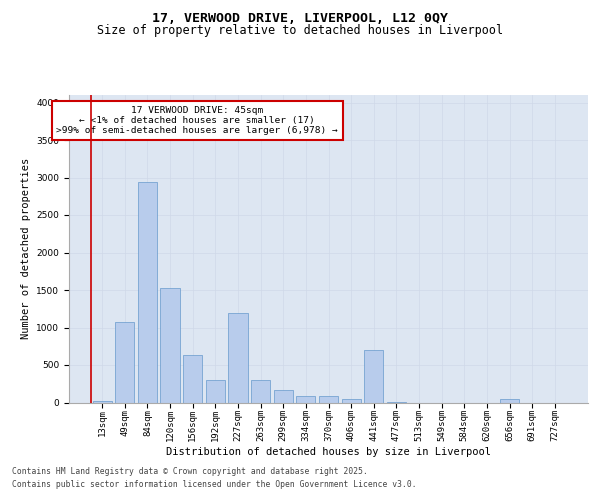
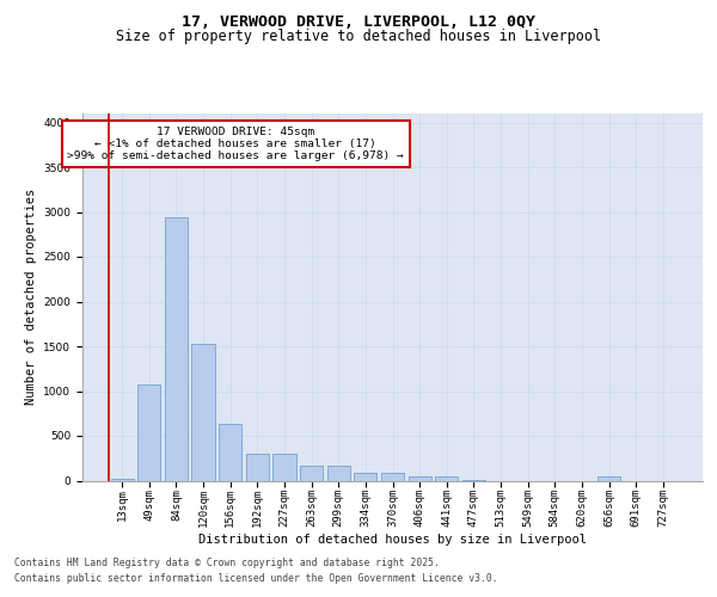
227sqm: 1200 -> 300
263sqm: 300 -> 170
441sqm: 700 -> 50
